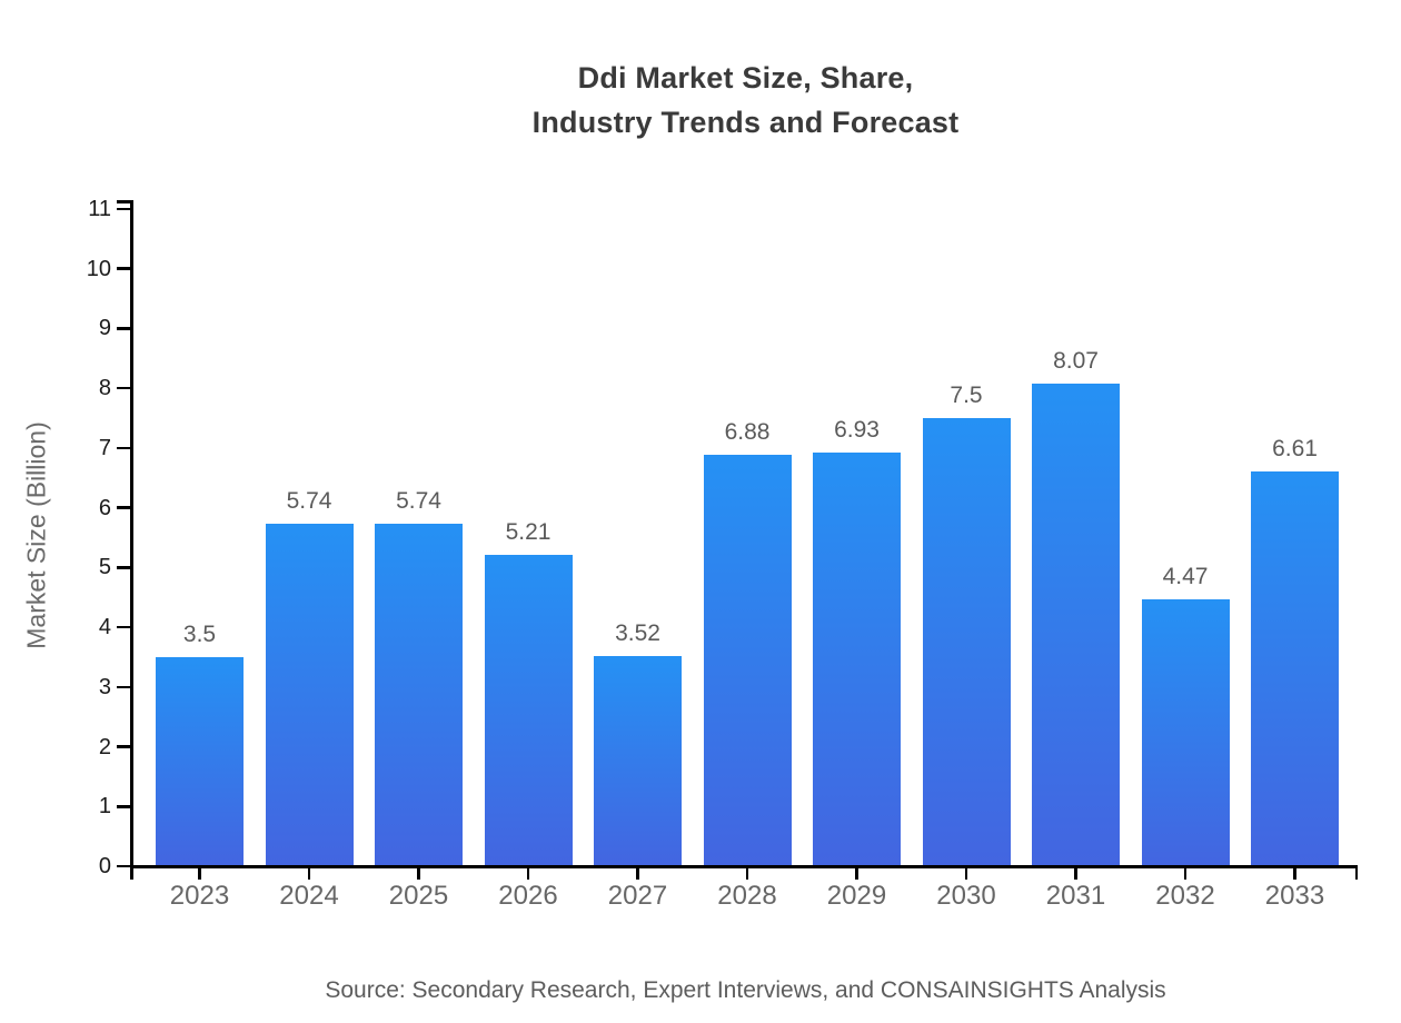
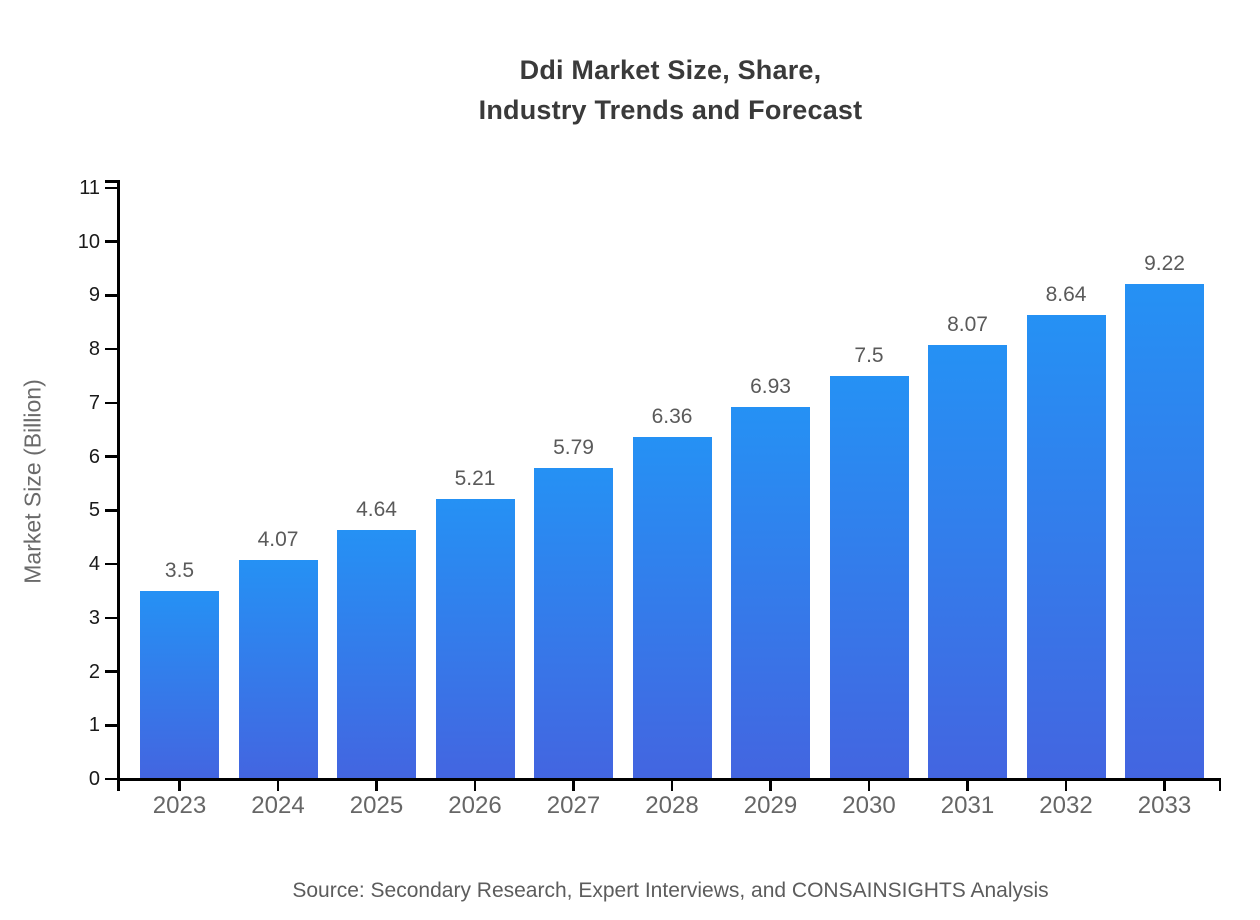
2024: 5.74 -> 4.07
2025: 5.74 -> 4.64
2027: 3.52 -> 5.79
2028: 6.88 -> 6.36
2032: 4.47 -> 8.64
2033: 6.61 -> 9.22
